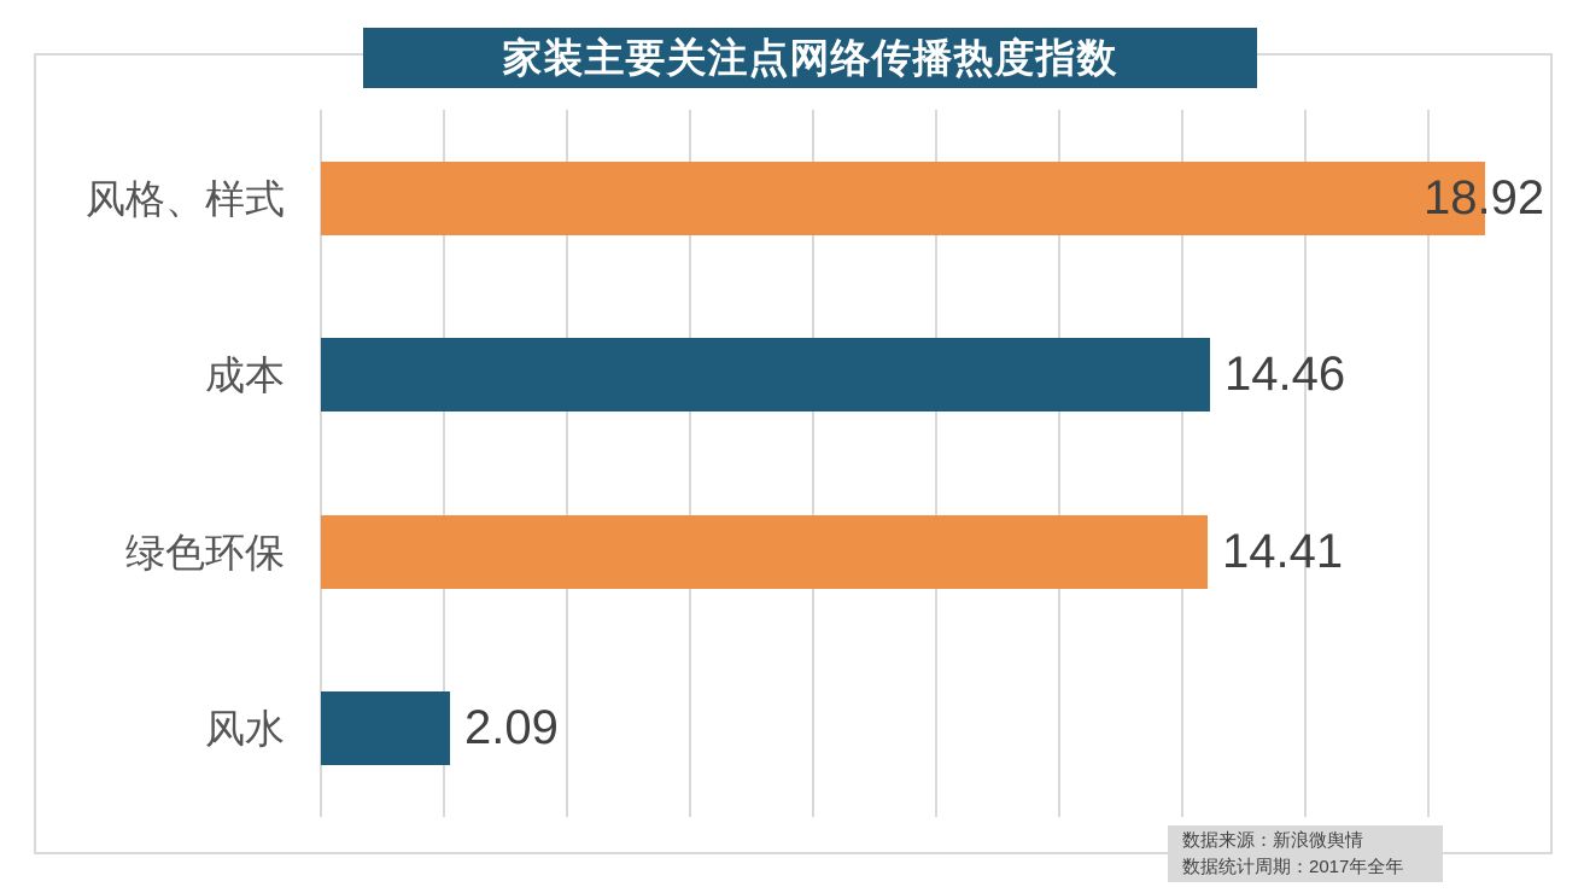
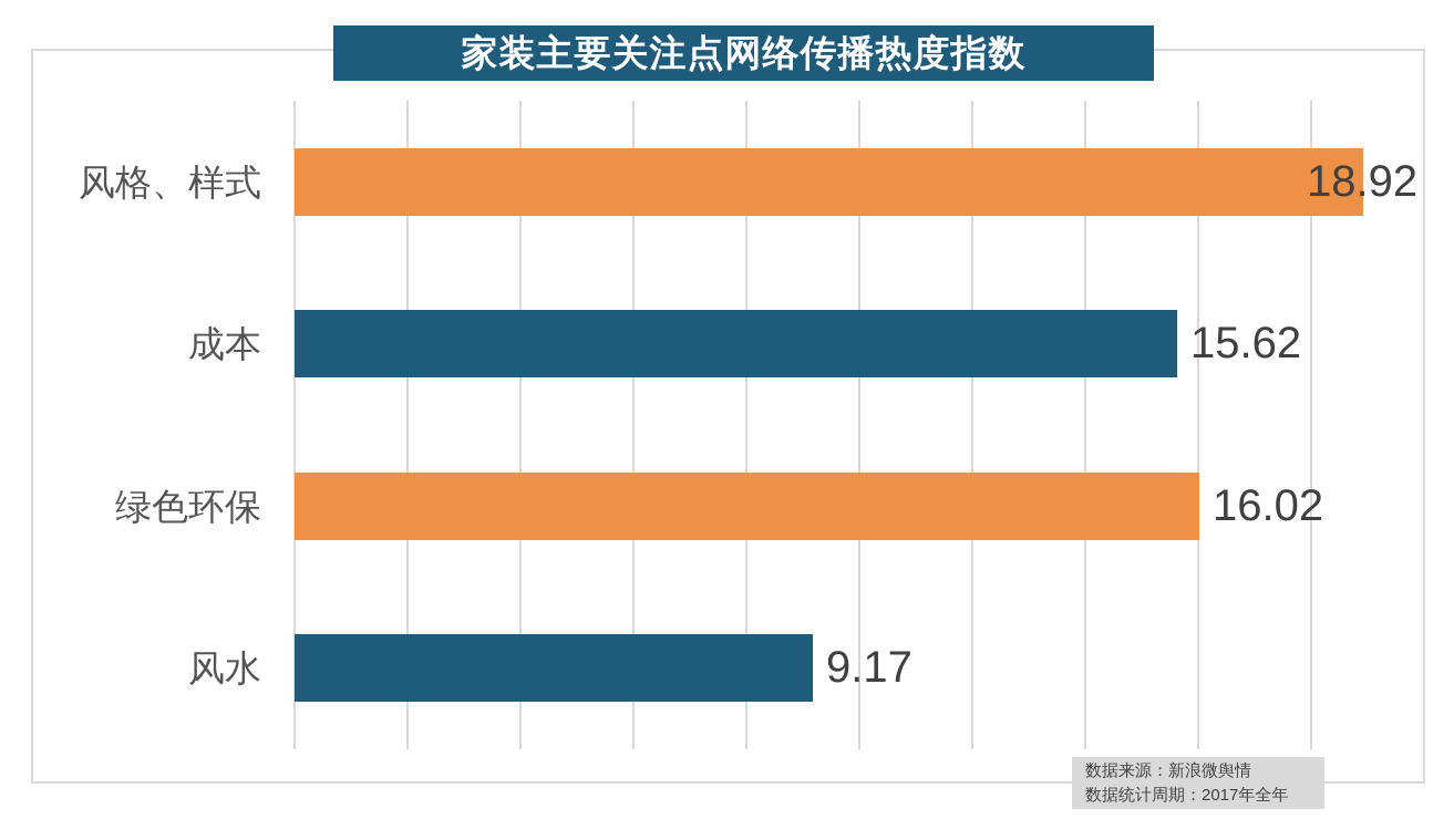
成本: 14.46 -> 15.62
绿色环保: 14.41 -> 16.02
风水: 2.09 -> 9.17
